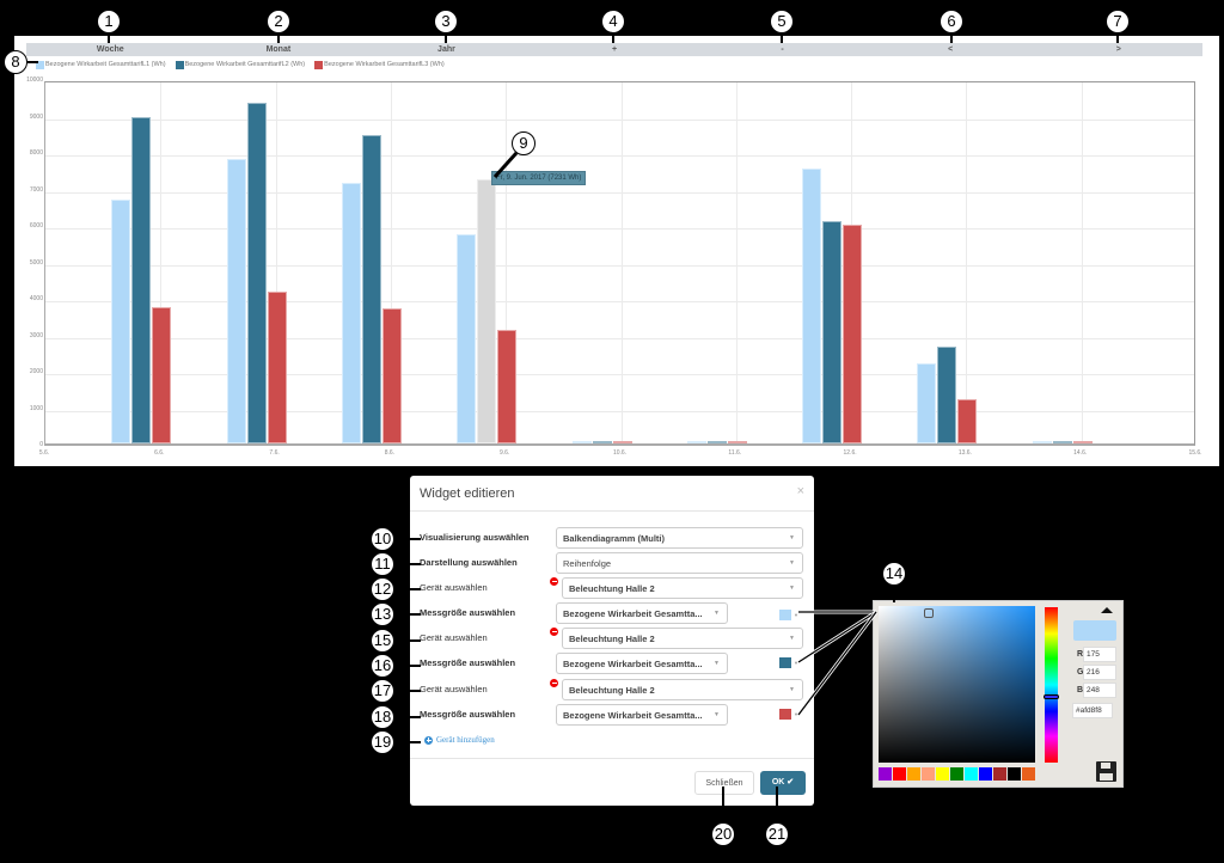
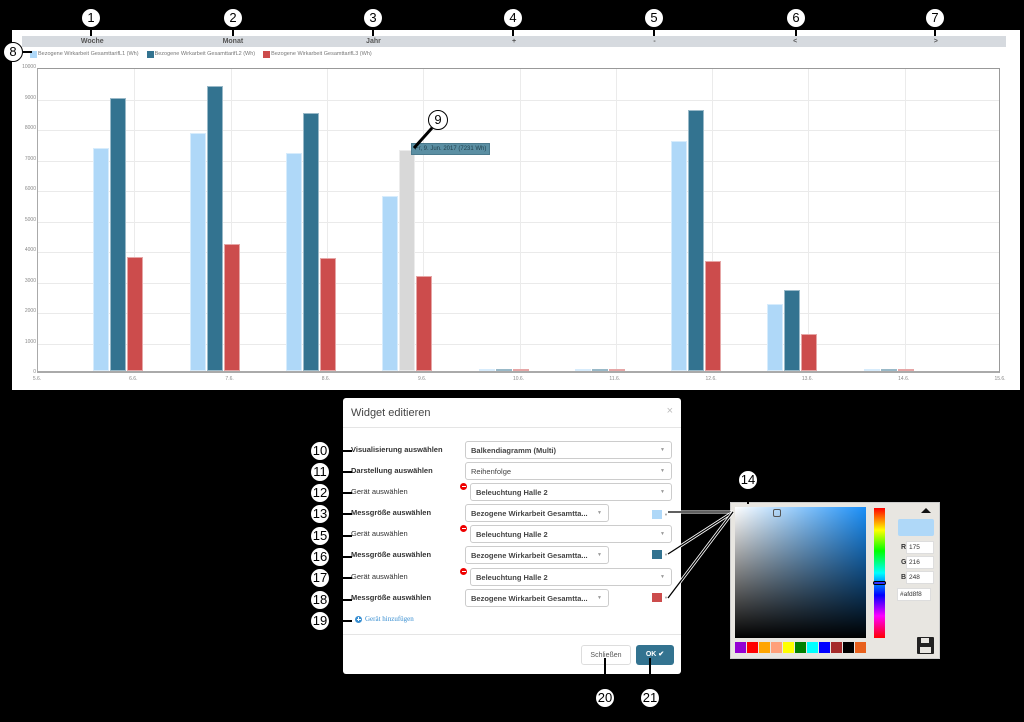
Bezogene Wirkarbeit GesamttarifL1 (Wh)/6.6.: 6700 -> 7300
Bezogene Wirkarbeit GesamttarifL2 (Wh)/12.6.: 6100 -> 8600
Bezogene Wirkarbeit GesamttarifL3 (Wh)/12.6.: 6000 -> 3600
